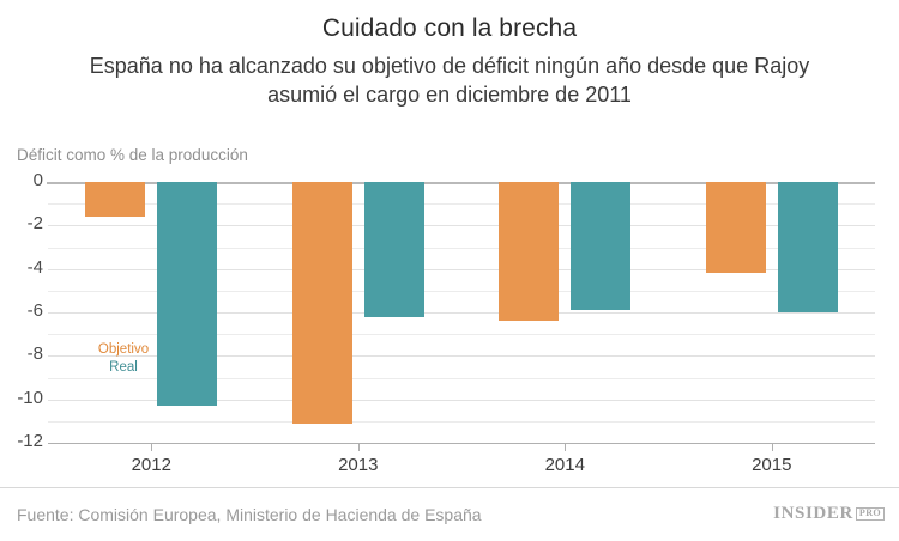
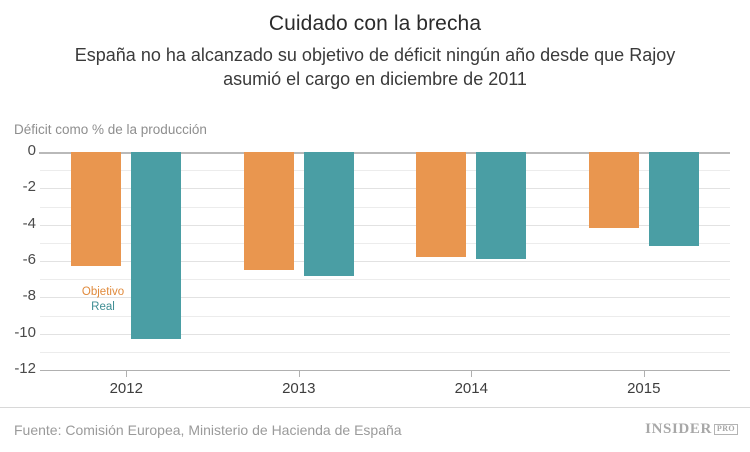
Objetivo/2012: -1.6 -> -6.3
Objetivo/2013: -11.1 -> -6.5
Real/2013: -6.2 -> -6.8
Objetivo/2014: -6.4 -> -5.8
Real/2015: -6.0 -> -5.2
